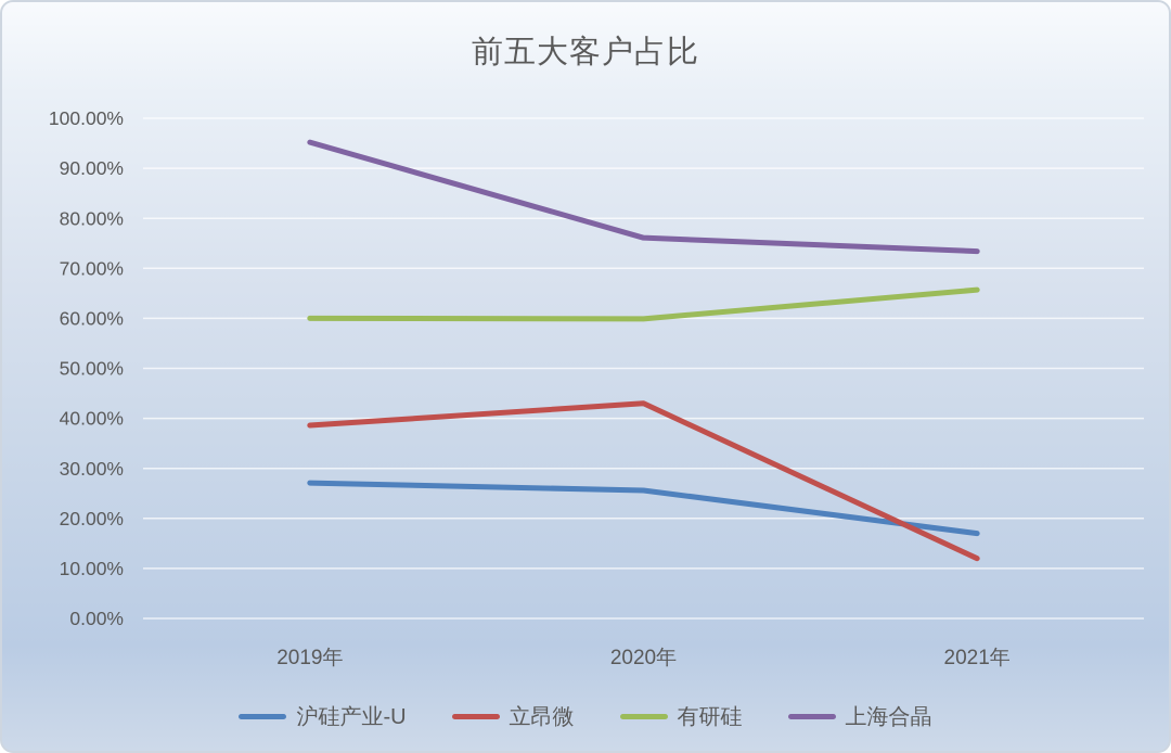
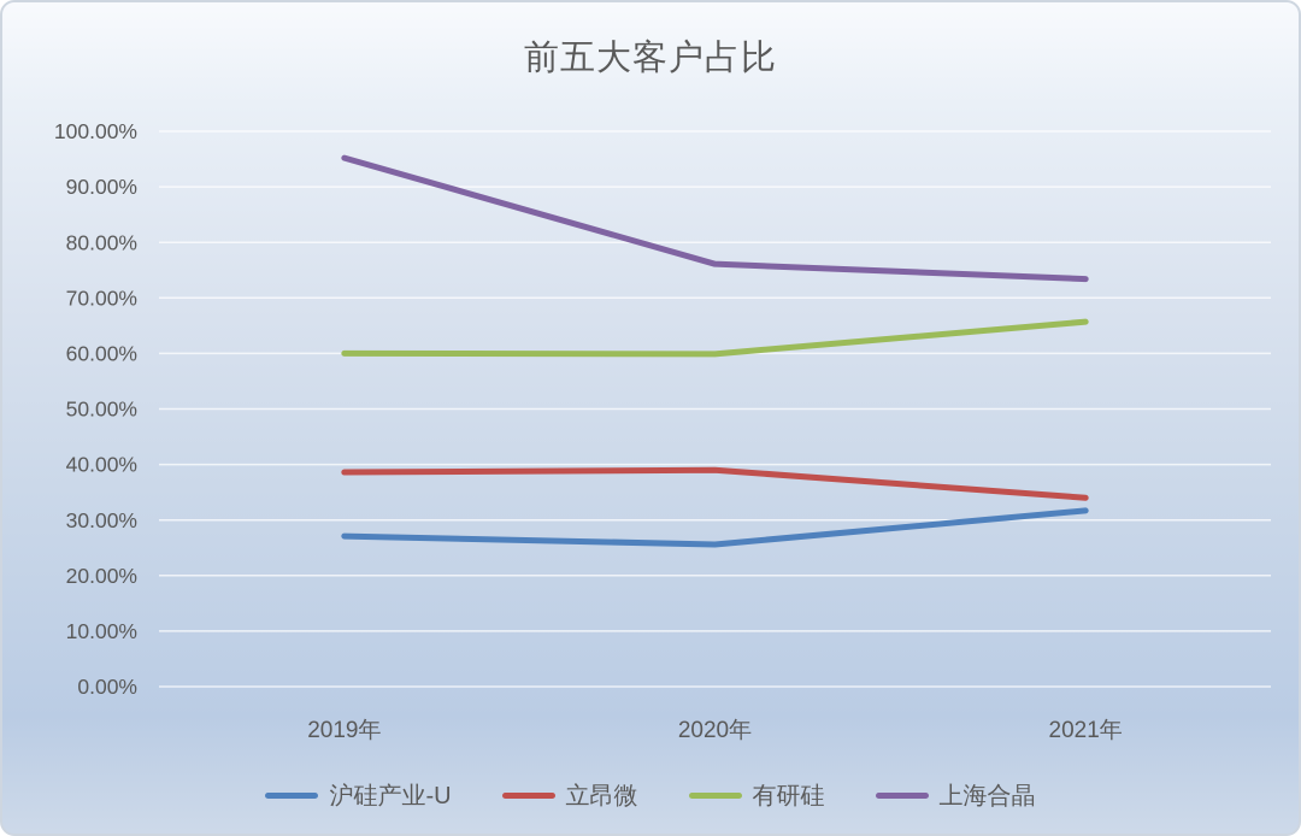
立昂微/2020年: 43% -> 39%
沪硅产业-U/2021年: 17% -> 32%
立昂微/2021年: 12% -> 34%
